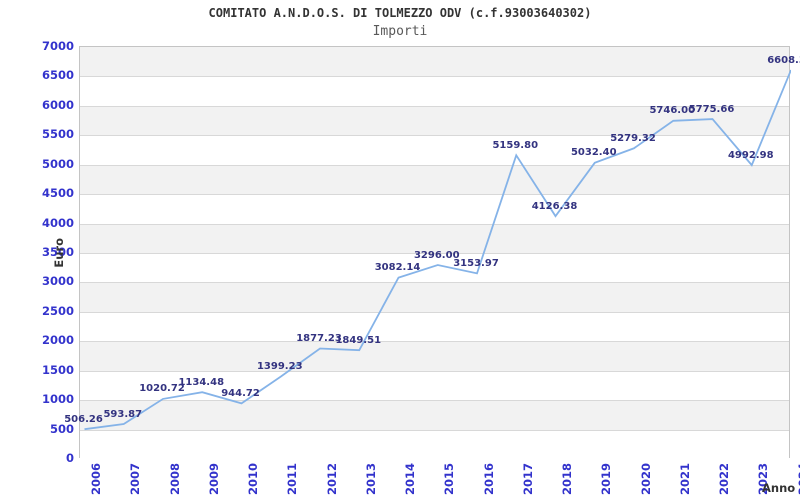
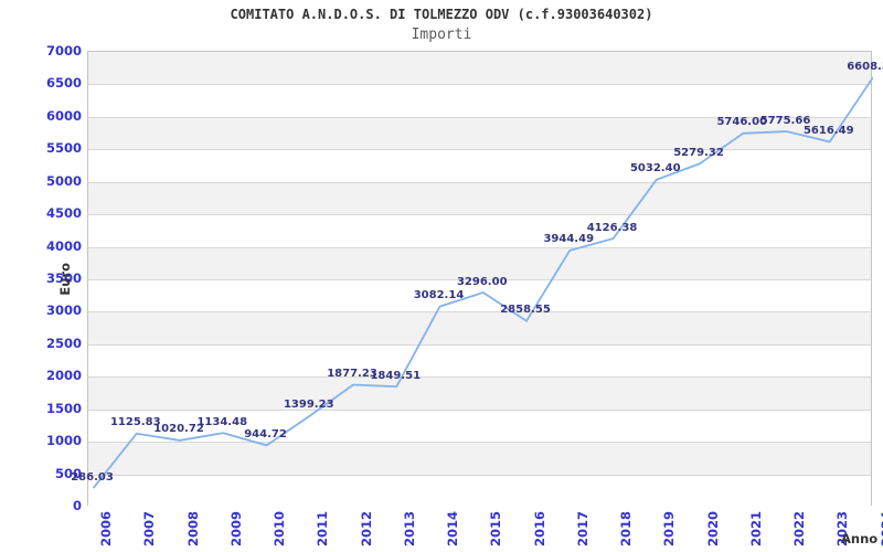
2006: 506.26 -> 286.03
2007: 593.87 -> 1125.83
2016: 3153.97 -> 2858.55
2017: 5159.80 -> 3944.49
2023: 4992.98 -> 5616.49
